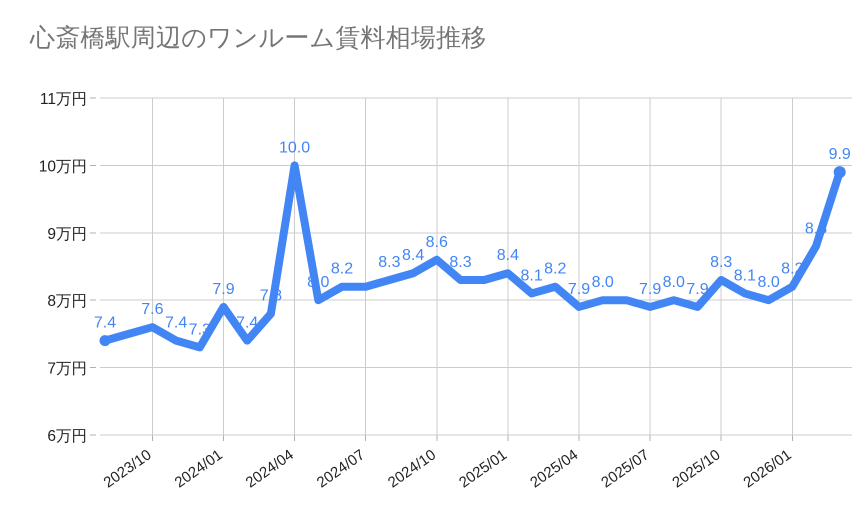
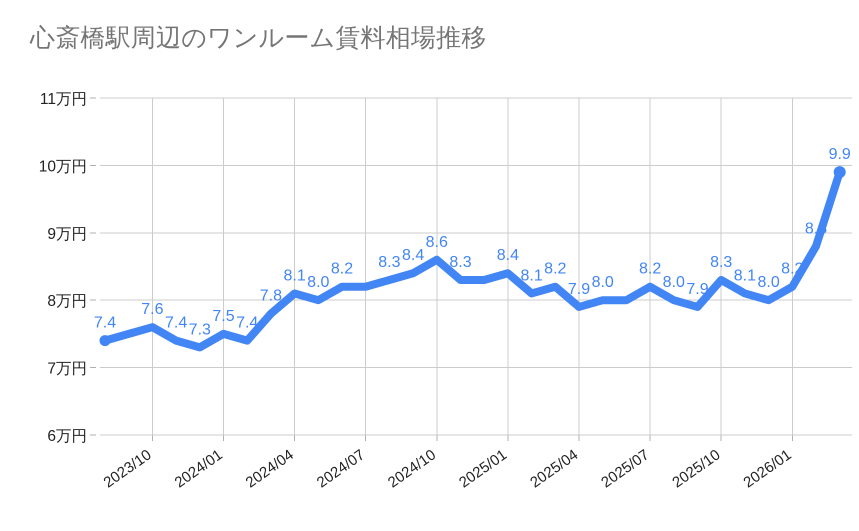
2024/01: 7.9 -> 7.5
2024/04: 10.0 -> 8.1
2025/07: 7.9 -> 8.2
